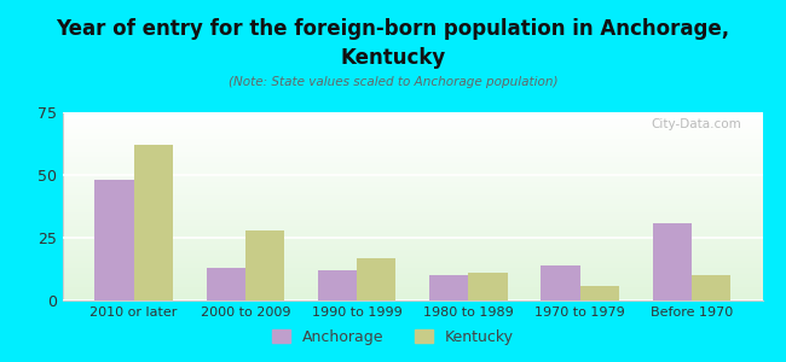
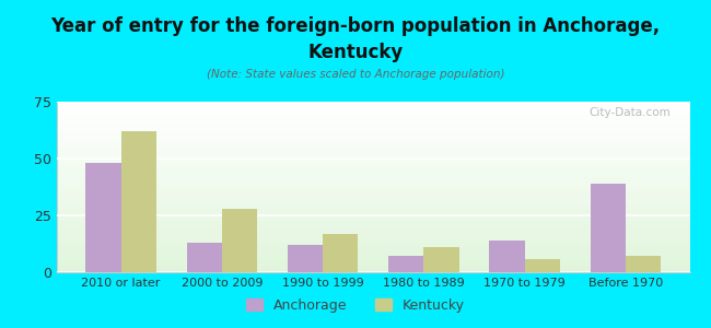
Anchorage/1980 to 1989: 10 -> 7
Anchorage/Before 1970: 31 -> 39
Kentucky/Before 1970: 10 -> 7
